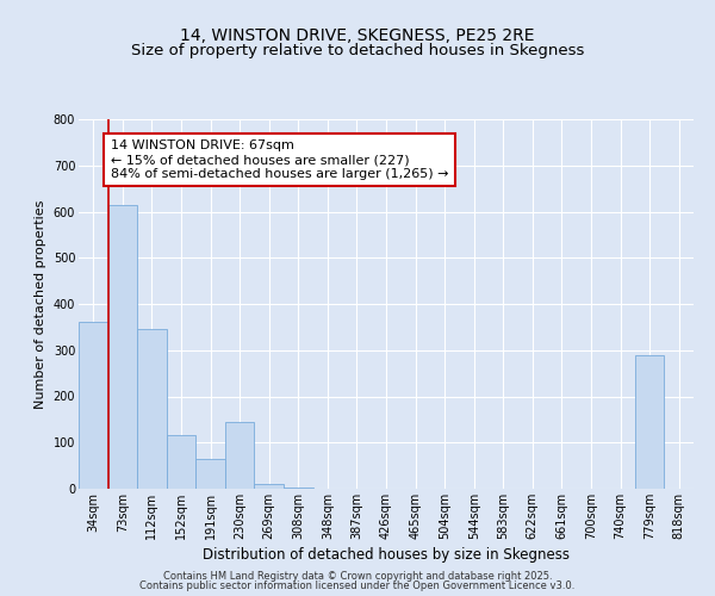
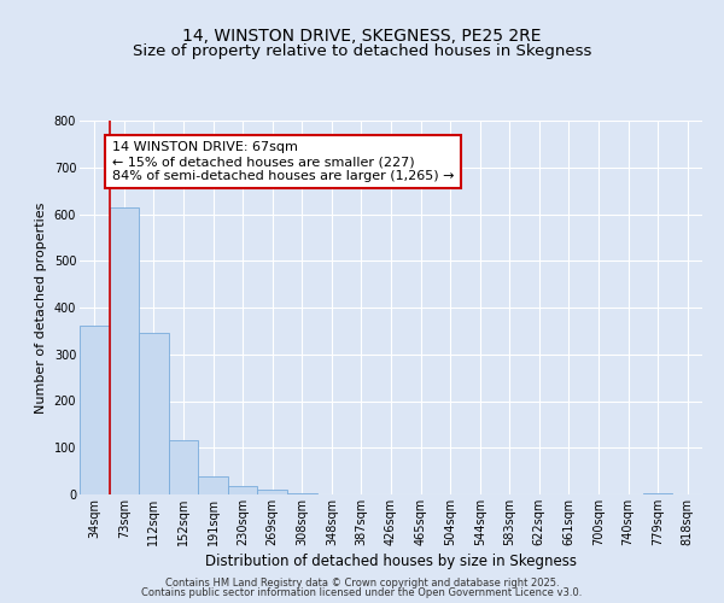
191sqm: 65 -> 40
230sqm: 145 -> 18
779sqm: 290 -> 2
